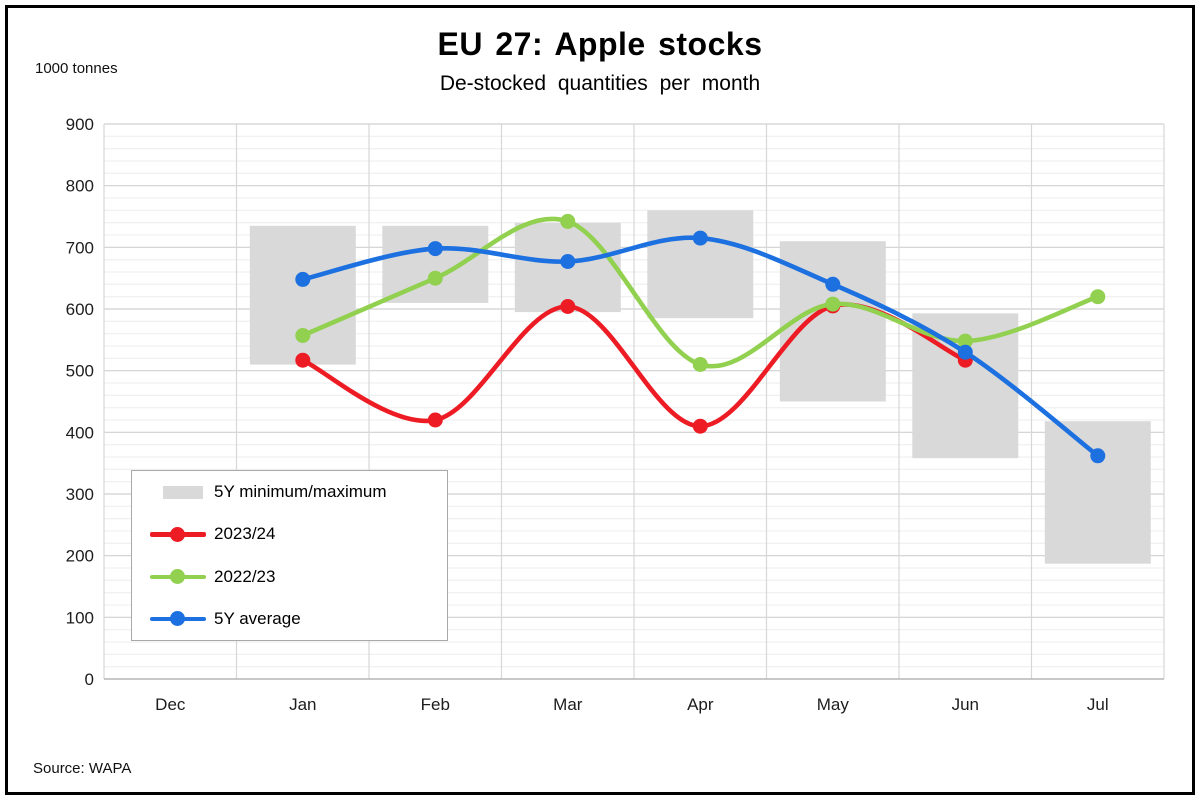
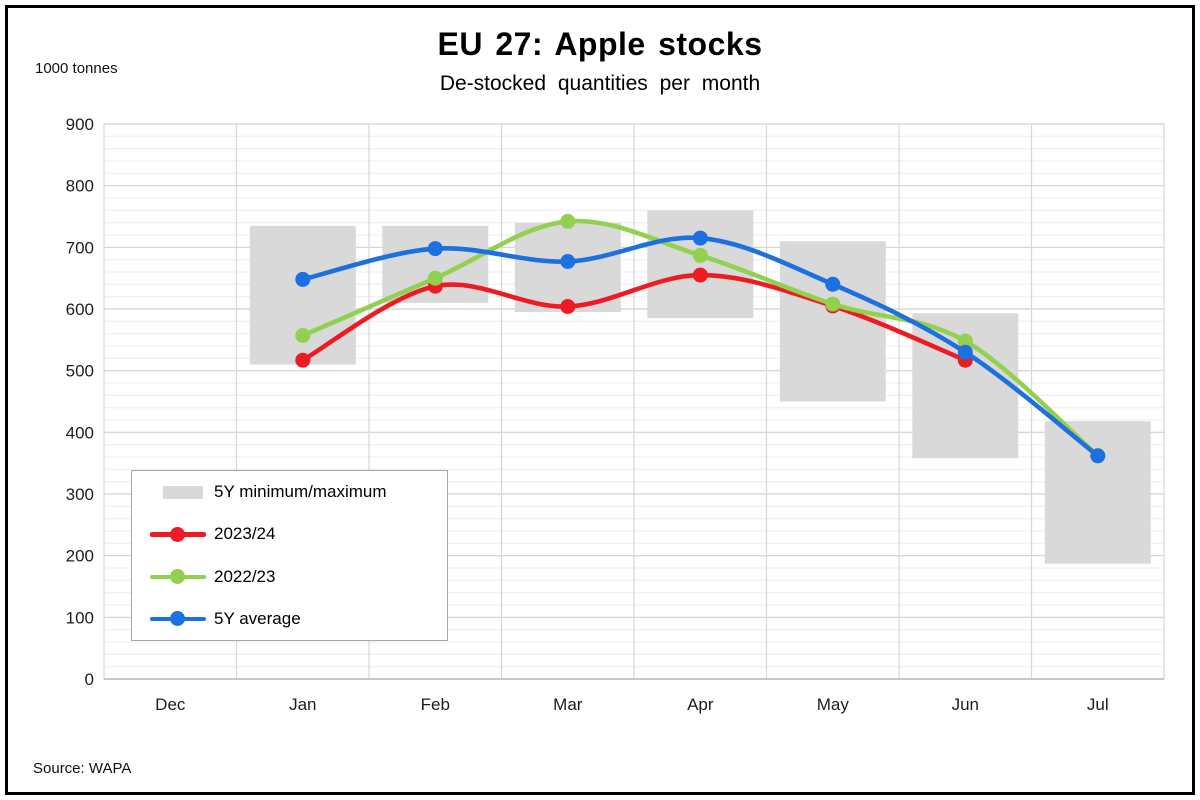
2023/24/Feb: 420 -> 640
2023/24/Apr: 410 -> 660
2022/23/Apr: 510 -> 690
2022/23/Jul: 620 -> 360
